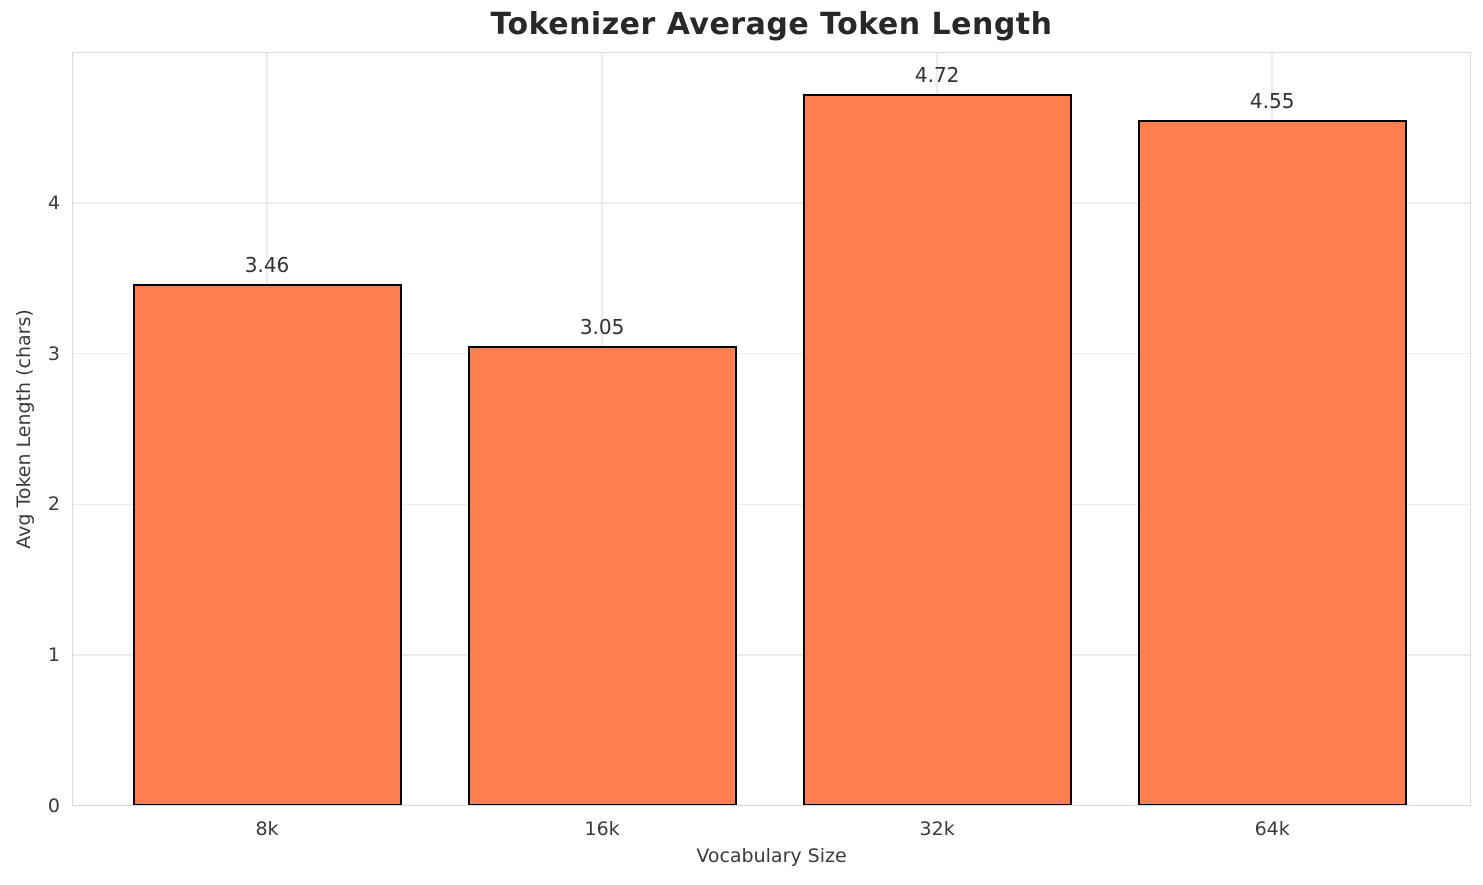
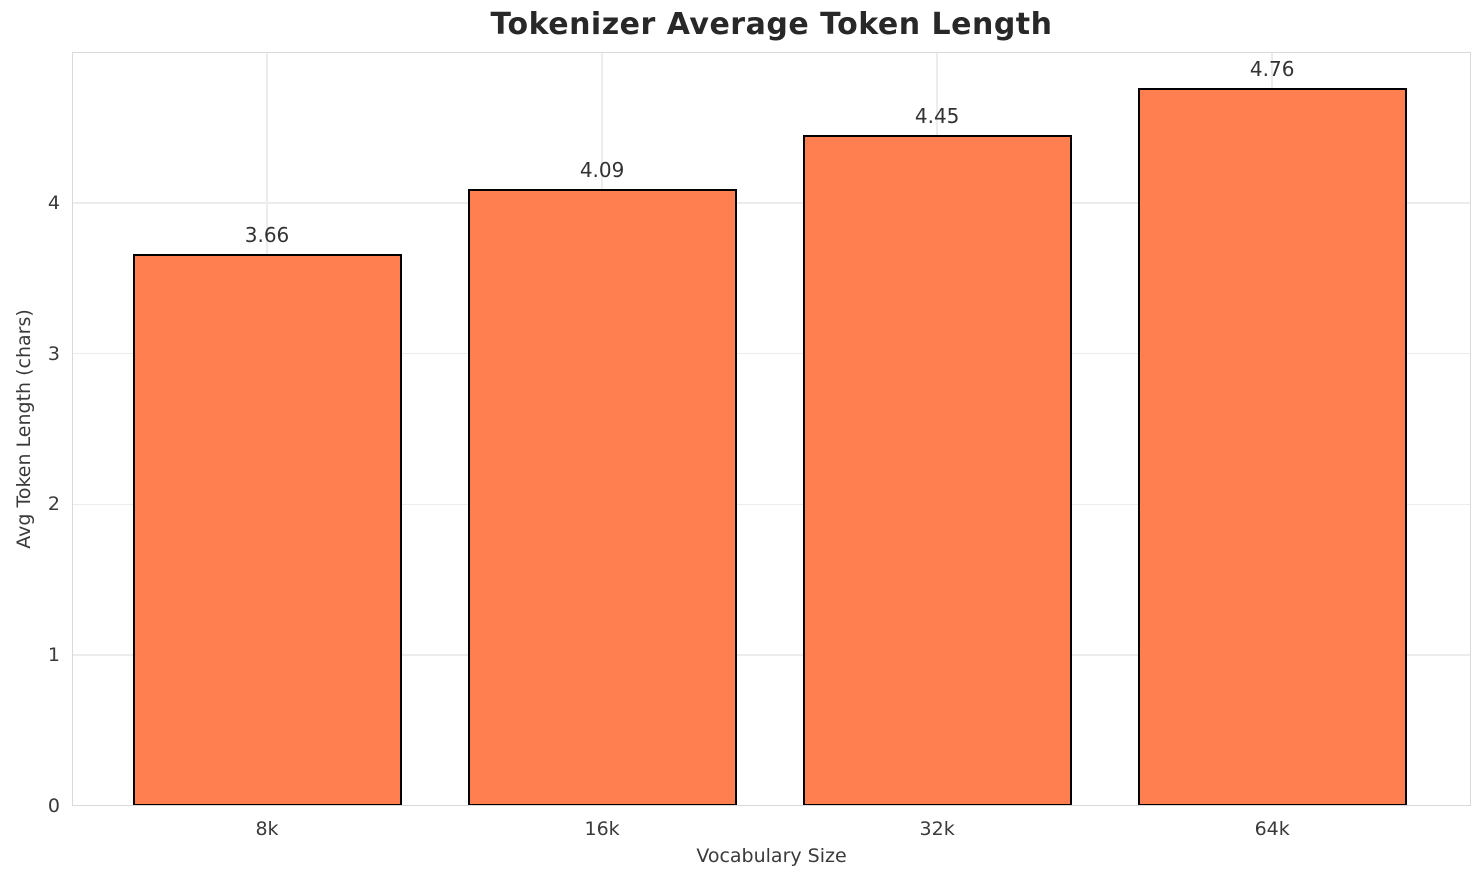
8k: 3.46 -> 3.66
16k: 3.05 -> 4.09
32k: 4.72 -> 4.45
64k: 4.55 -> 4.76
